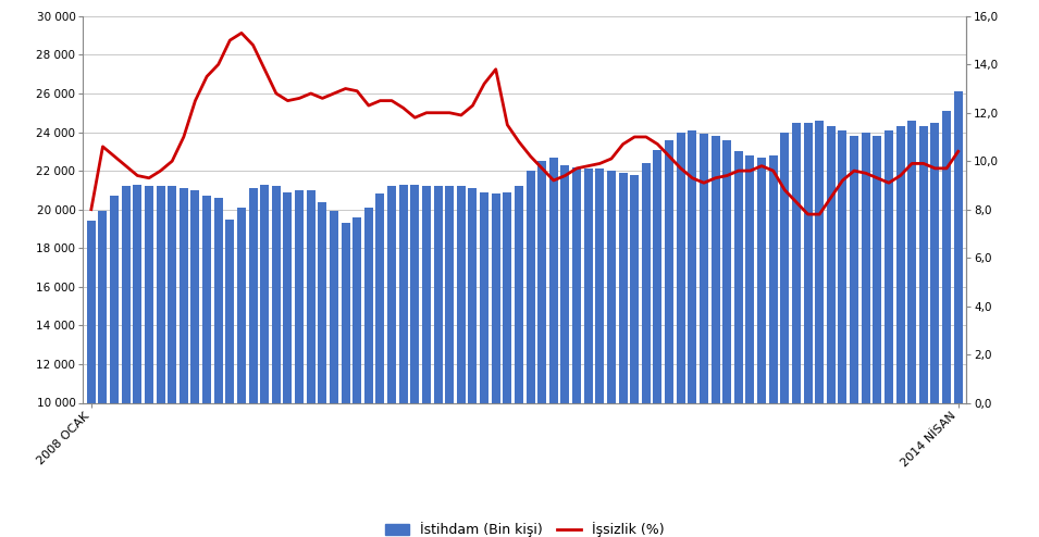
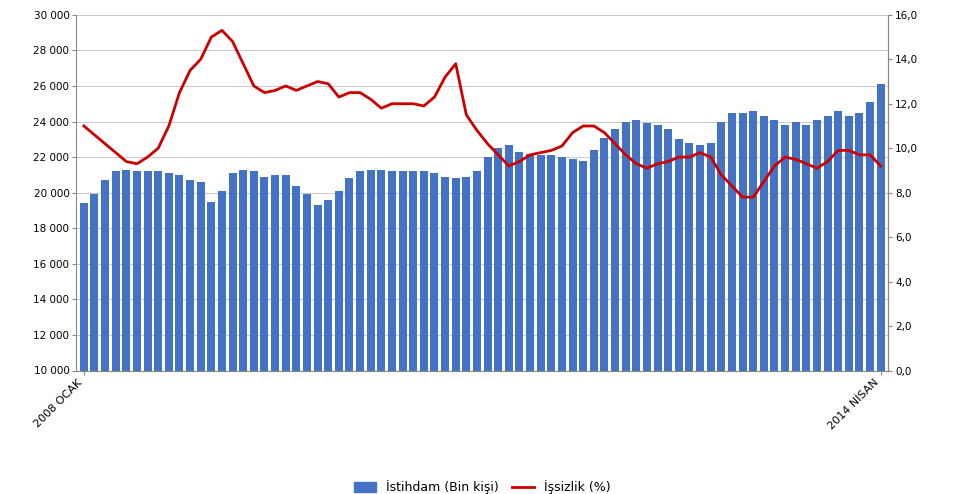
İşsizlik (%)/2008 OCAK: 8,0 -> 11,0
İşsizlik (%)/2014 NİSAN: 10,4 -> 9,2
